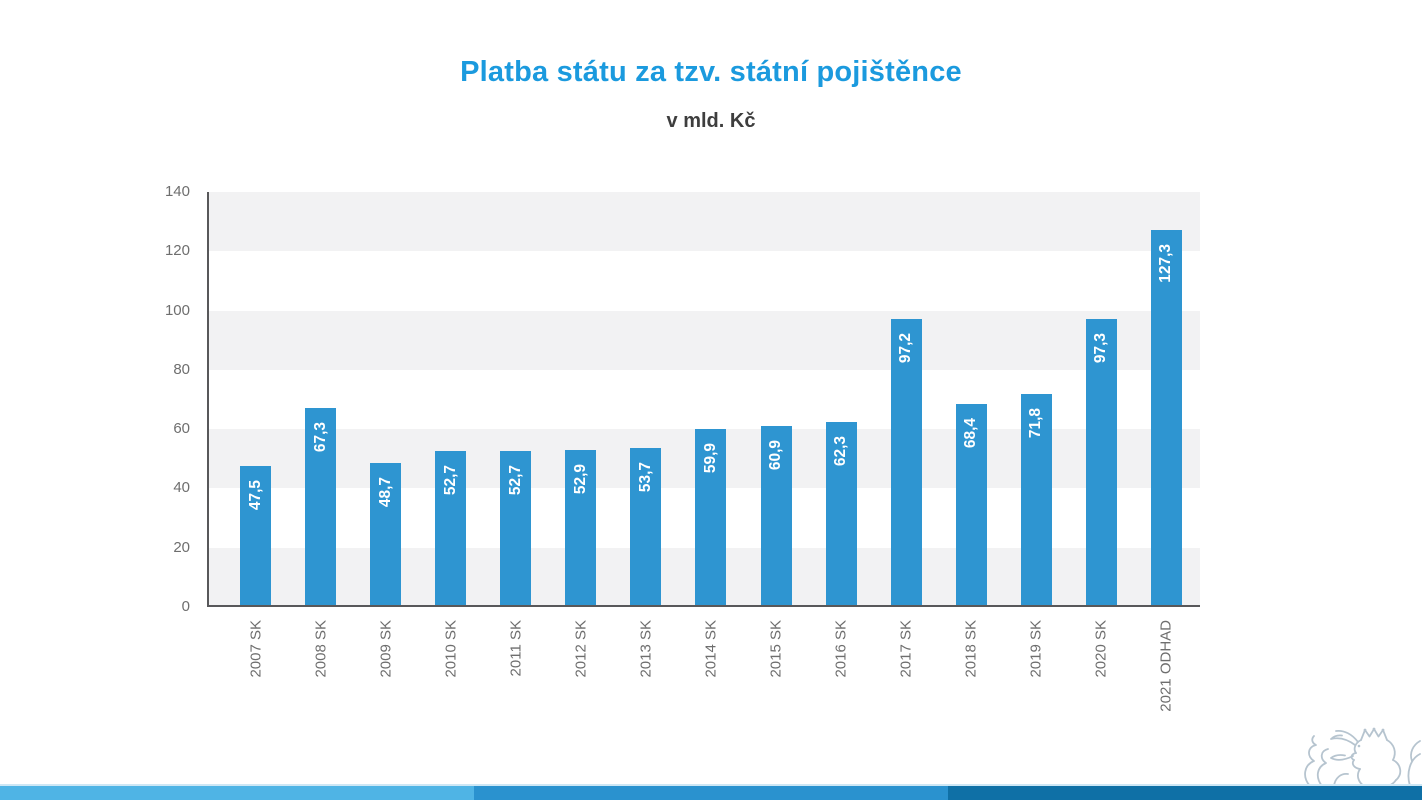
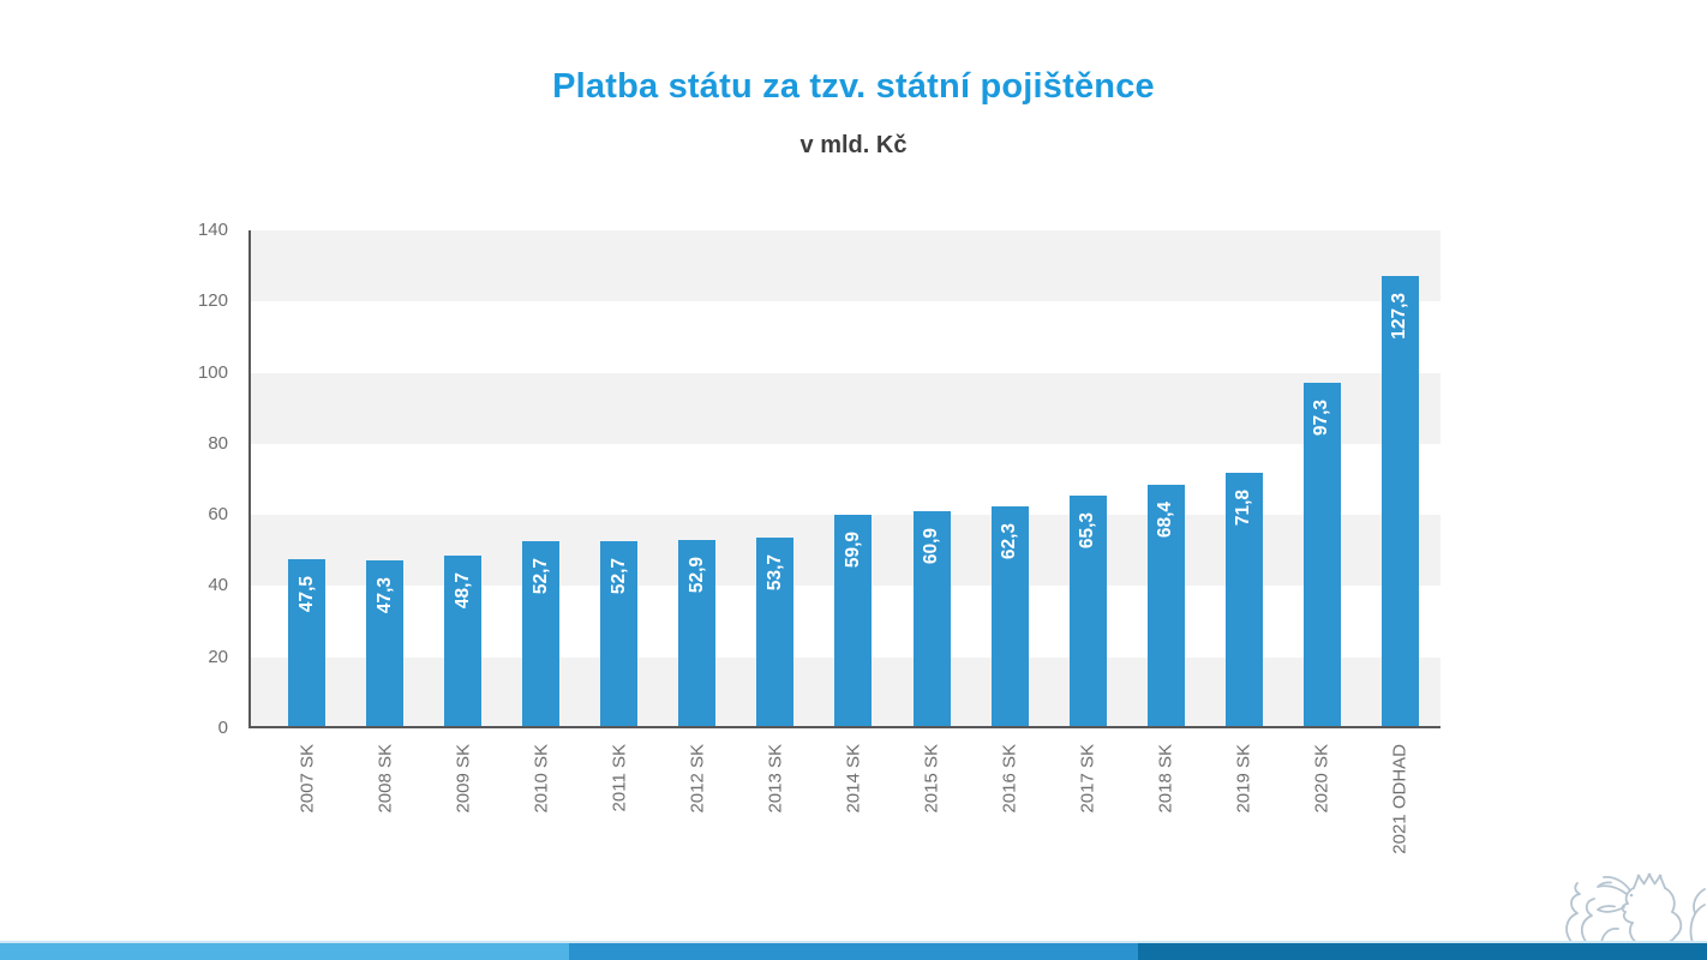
2008 SK: 67,3 -> 47,3
2017 SK: 97,2 -> 65,3
